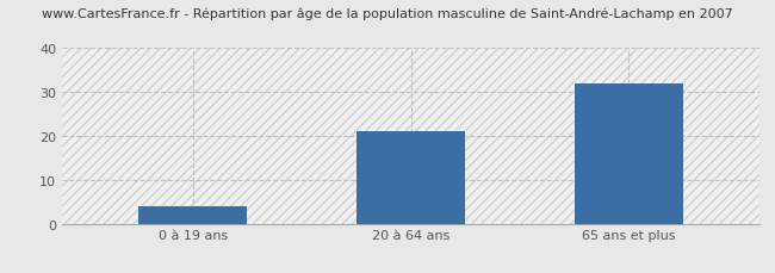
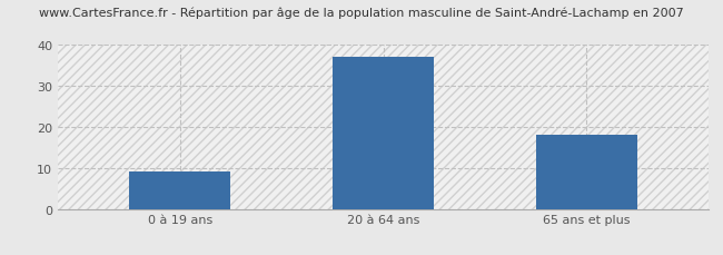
0 à 19 ans: 4 -> 9
20 à 64 ans: 21 -> 37
65 ans et plus: 32 -> 18
